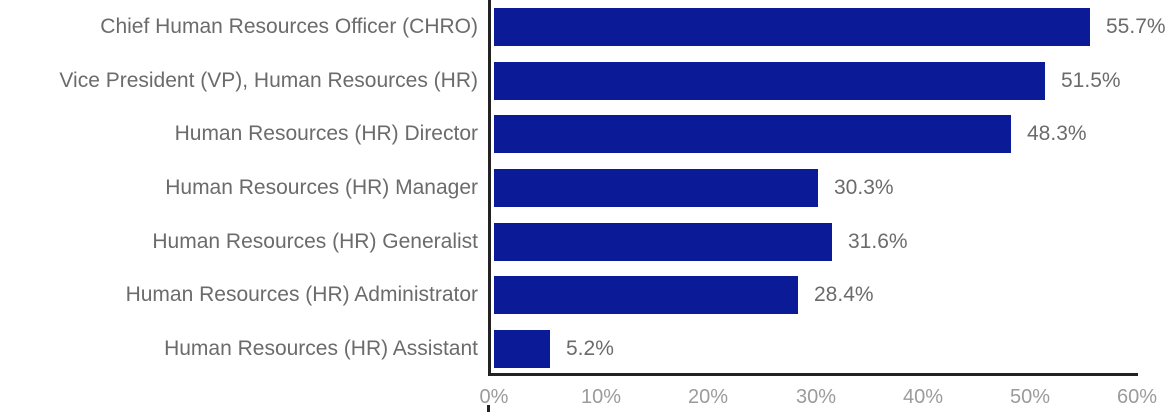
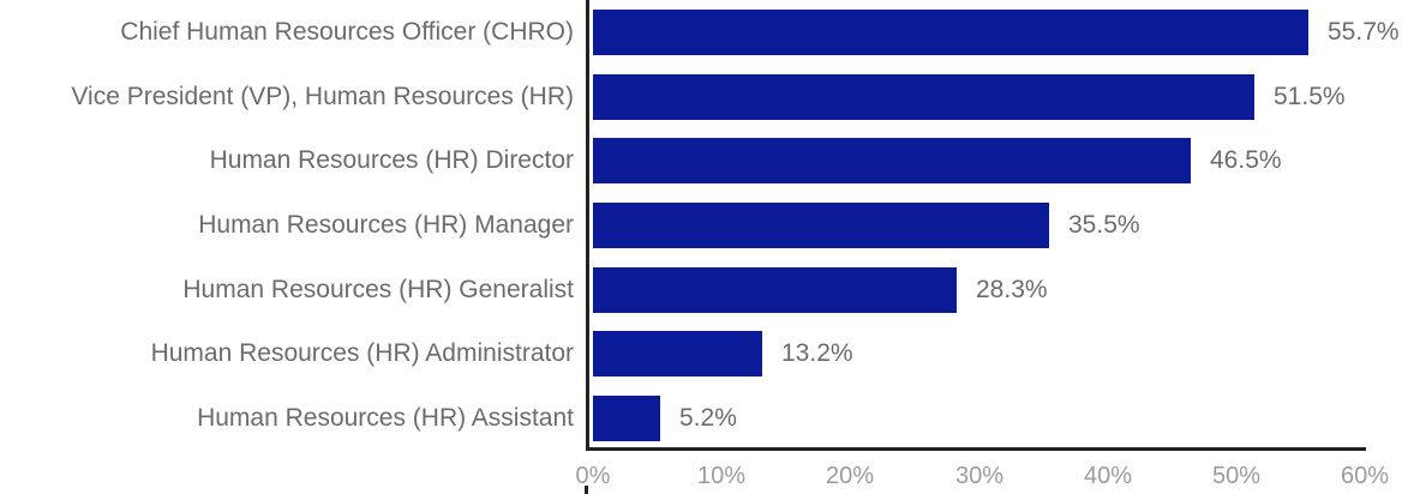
Human Resources (HR) Director: 48.3% -> 46.5%
Human Resources (HR) Manager: 30.3% -> 35.5%
Human Resources (HR) Generalist: 31.6% -> 28.3%
Human Resources (HR) Administrator: 28.4% -> 13.2%
